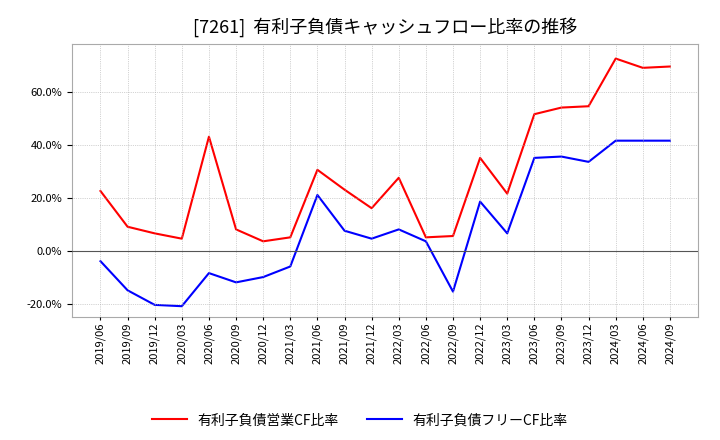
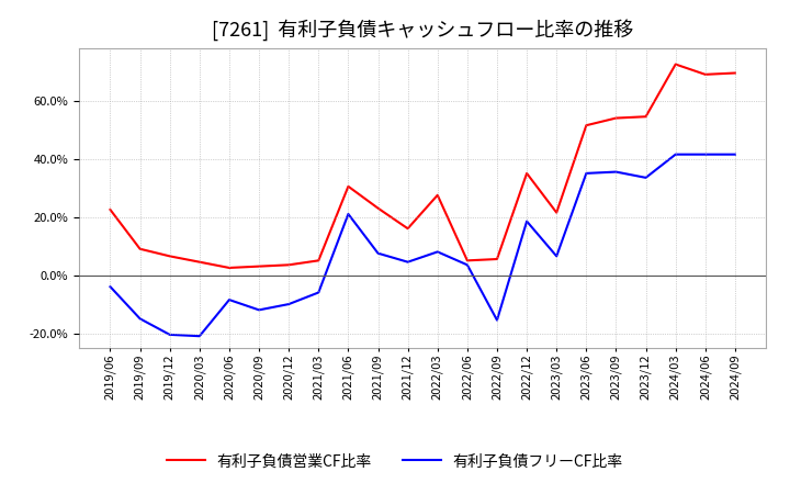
有利子負債営業CF比率/2020/06: 43.0% -> 2.5%
有利子負債営業CF比率/2020/09: 8.0% -> 3.0%
